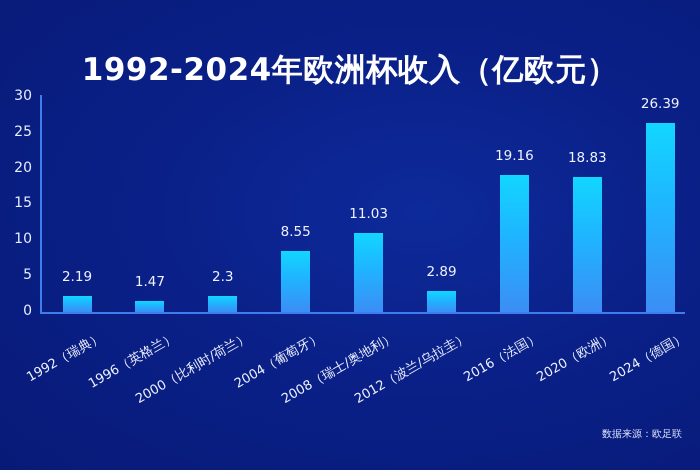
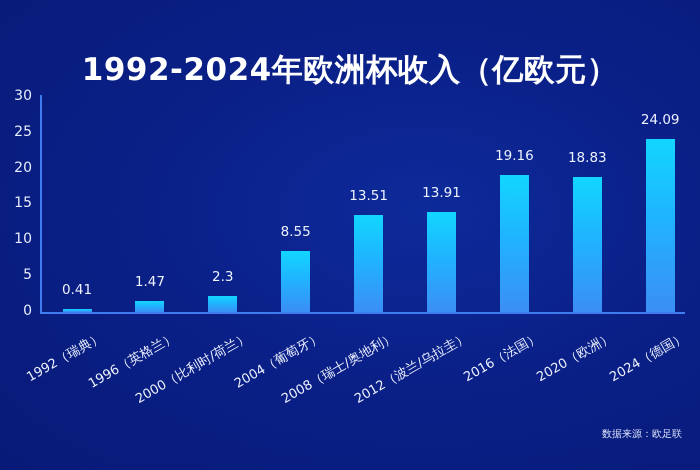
1992（瑞典）: 2.19 -> 0.41
2008（瑞士/奥地利）: 11.03 -> 13.51
2012（波兰/乌拉圭）: 2.89 -> 13.91
2024（德国）: 26.39 -> 24.09
